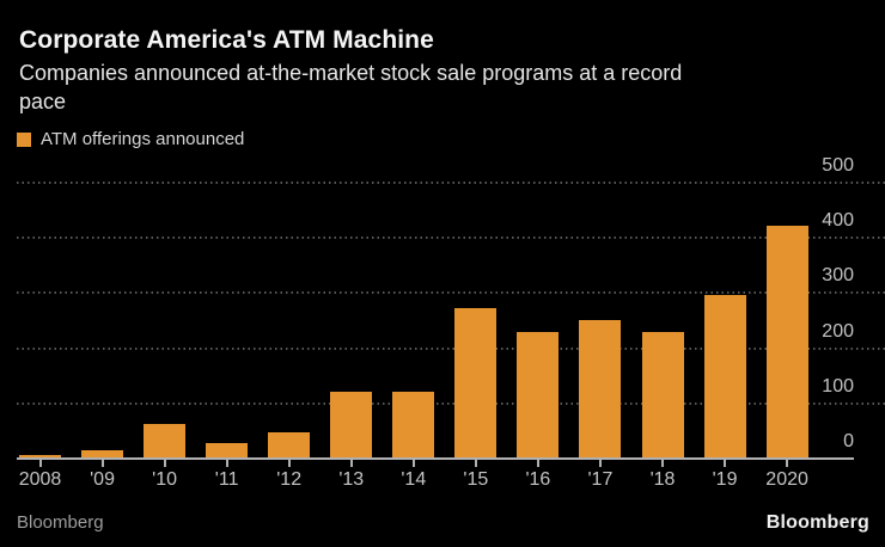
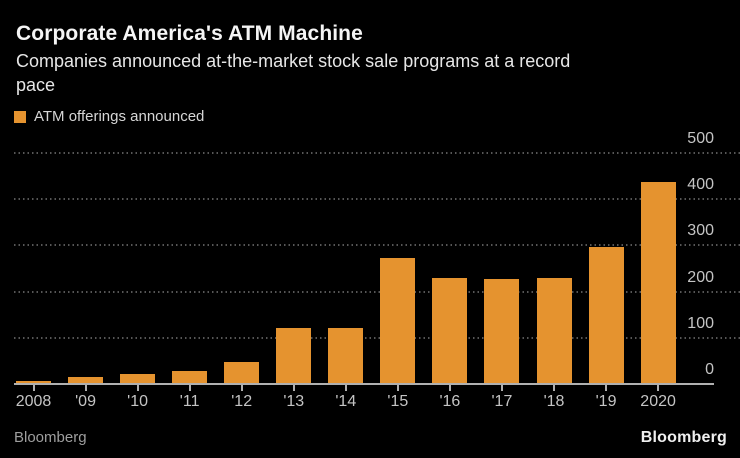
'10: 60 -> 20
'17: 250 -> 220
2020: 420 -> 440
